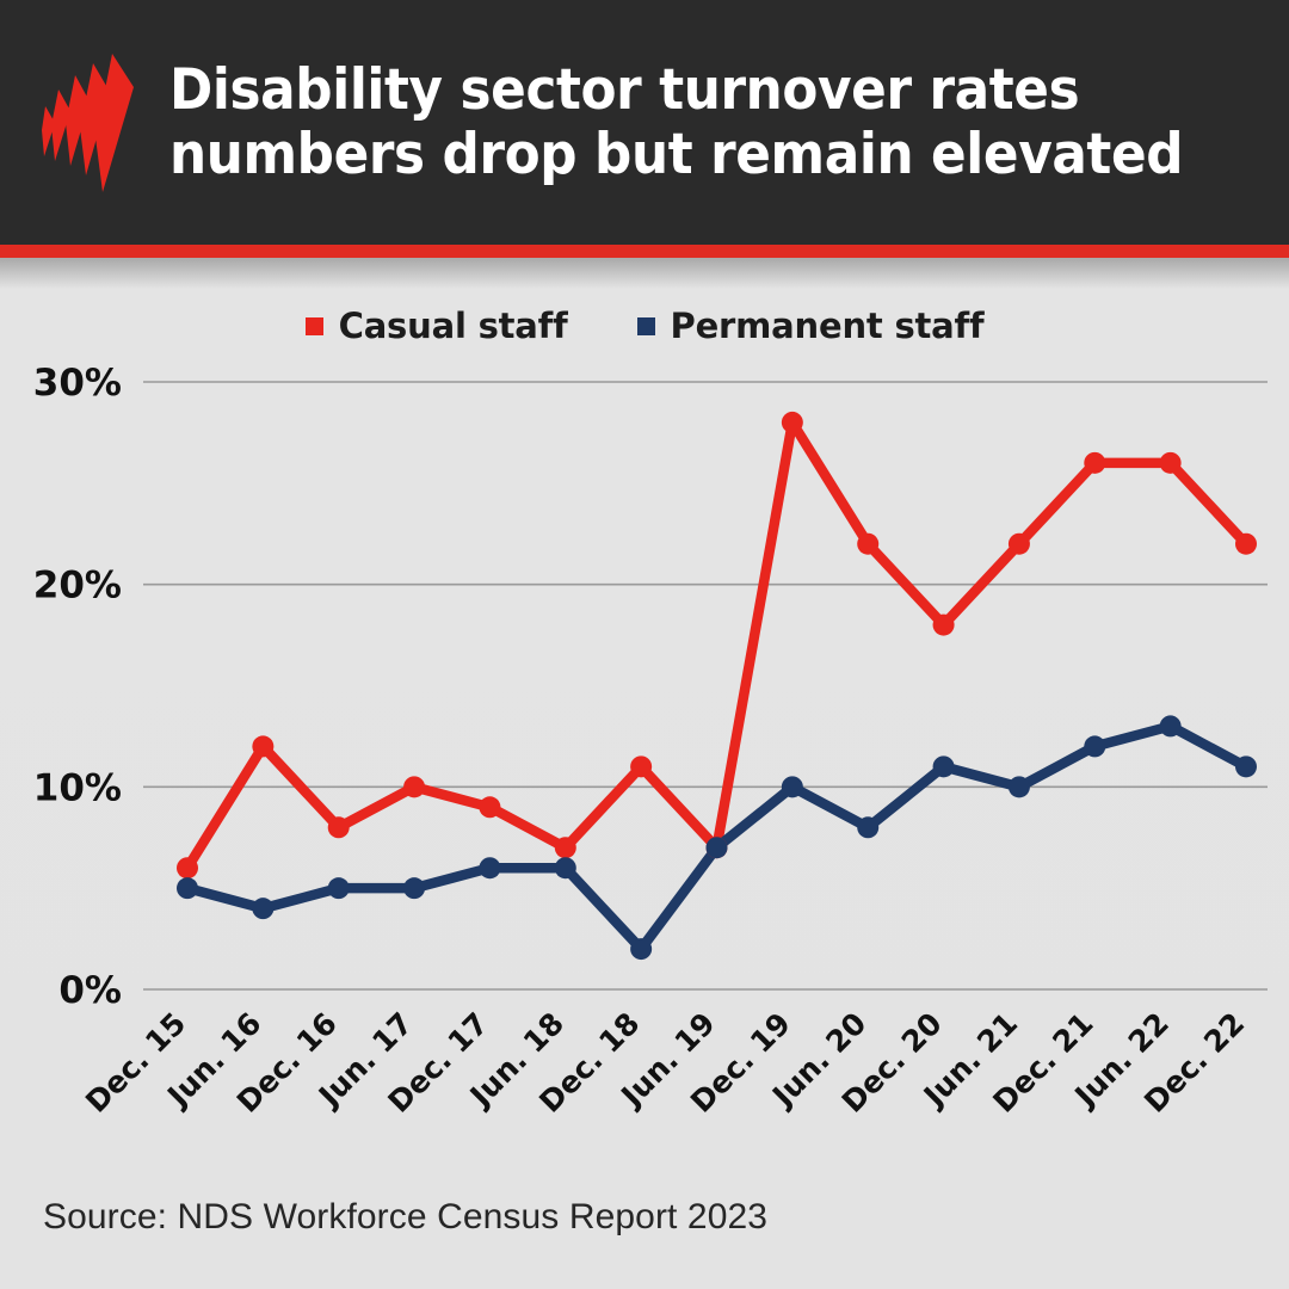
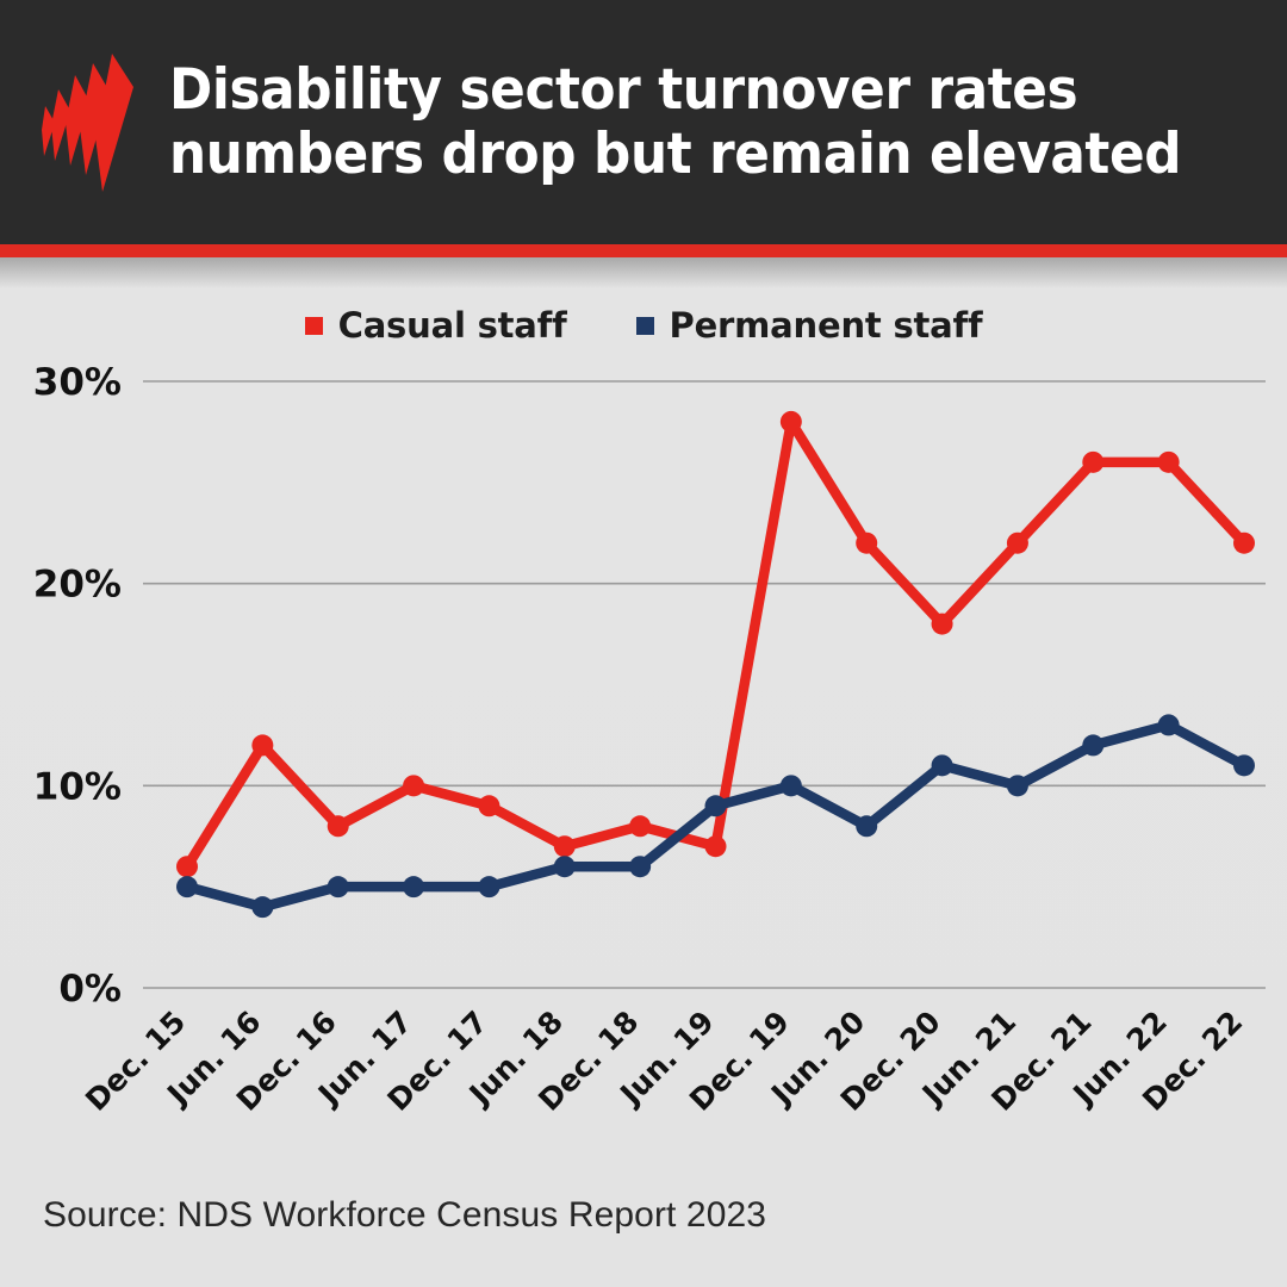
Permanent staff/Dec. 17: 6% -> 5%
Casual staff/Dec. 18: 11% -> 8%
Permanent staff/Dec. 18: 2% -> 6%
Permanent staff/Jun. 19: 7% -> 9%
